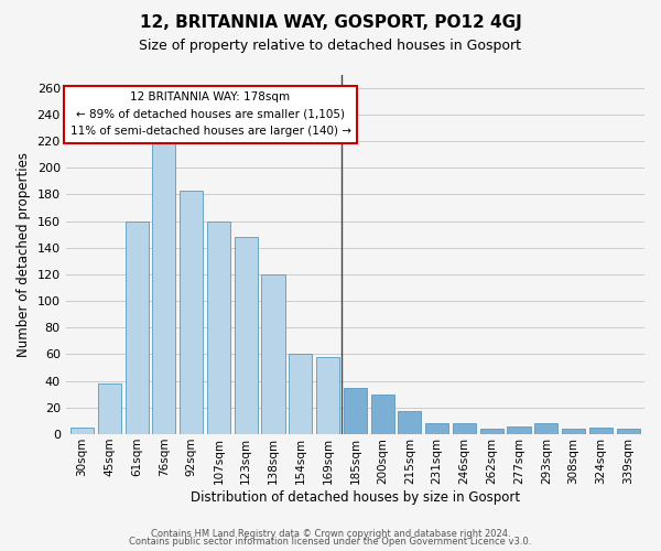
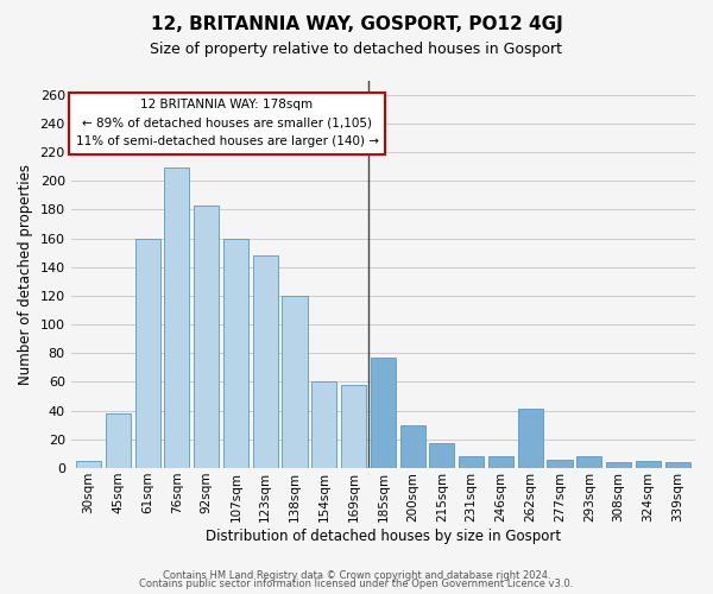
76sqm: 219 -> 209
185sqm: 35 -> 77
262sqm: 4 -> 41
